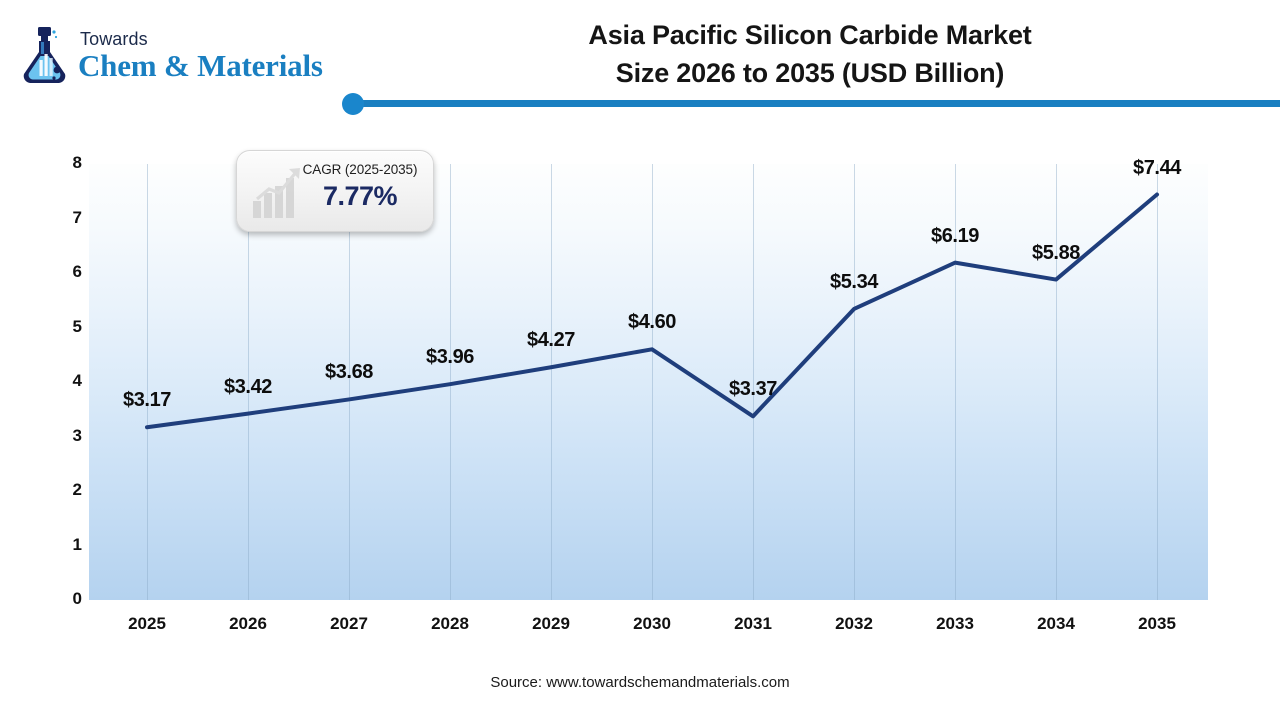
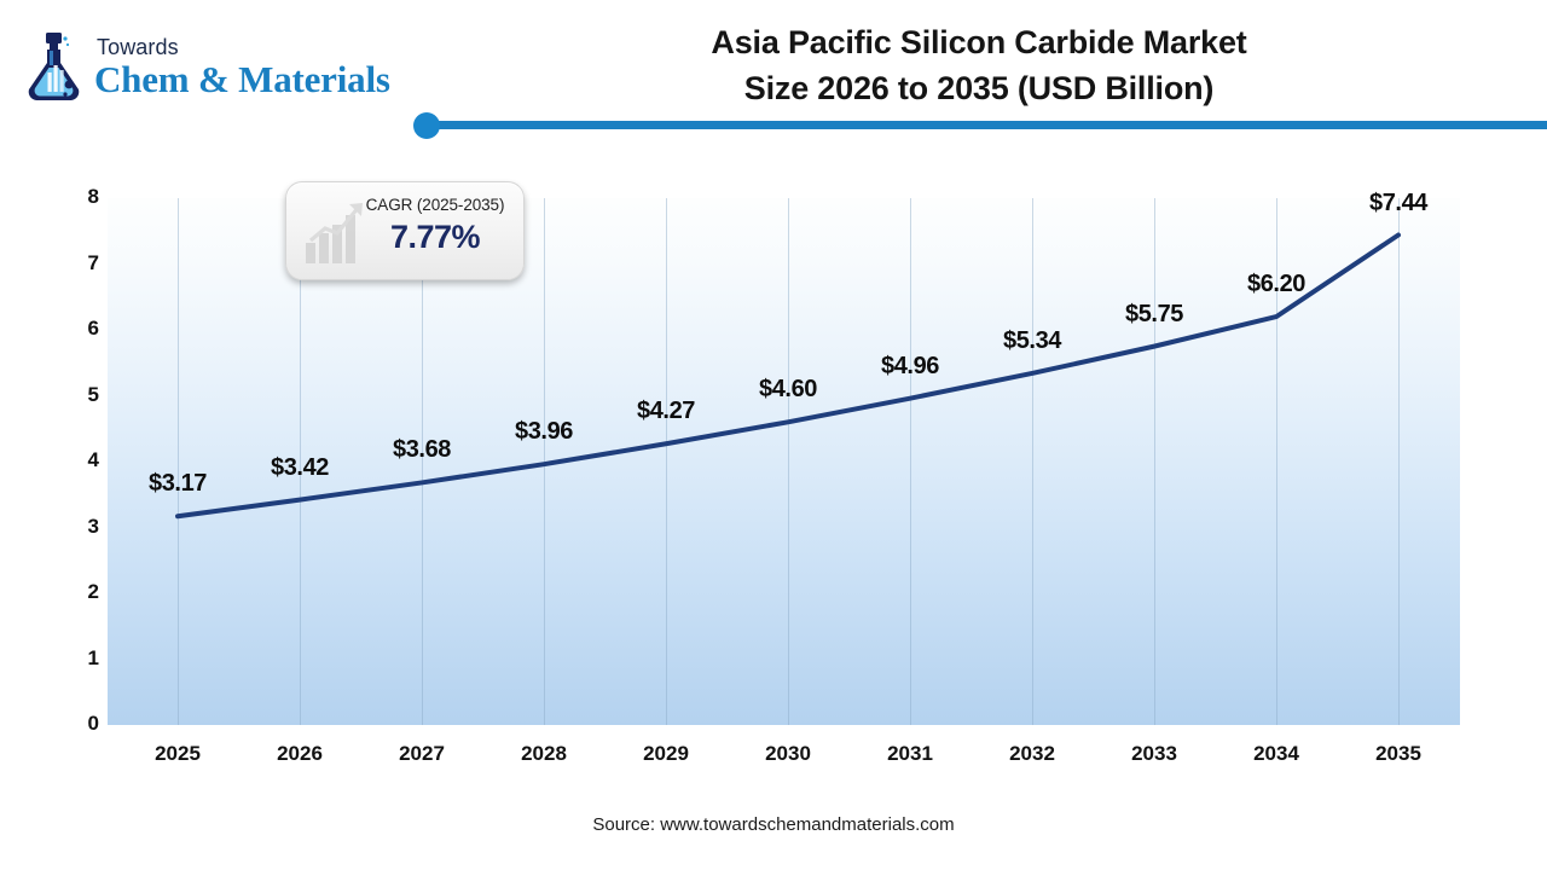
2031: $3.37 -> $4.96
2033: $6.19 -> $5.75
2034: $5.88 -> $6.20
